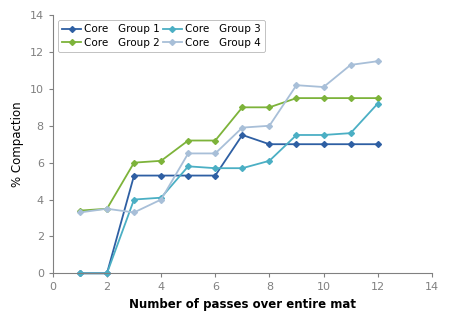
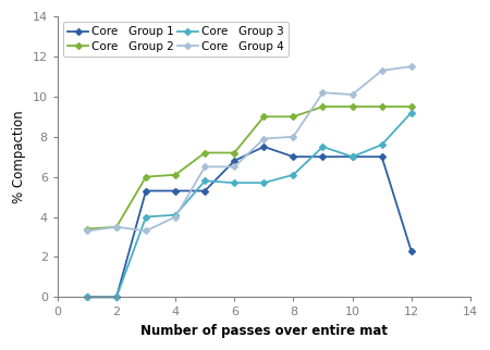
Core Group 1/6: 5.3 -> 6.8
Core Group 3/10: 7.5 -> 7.0
Core Group 1/12: 7.0 -> 2.3
